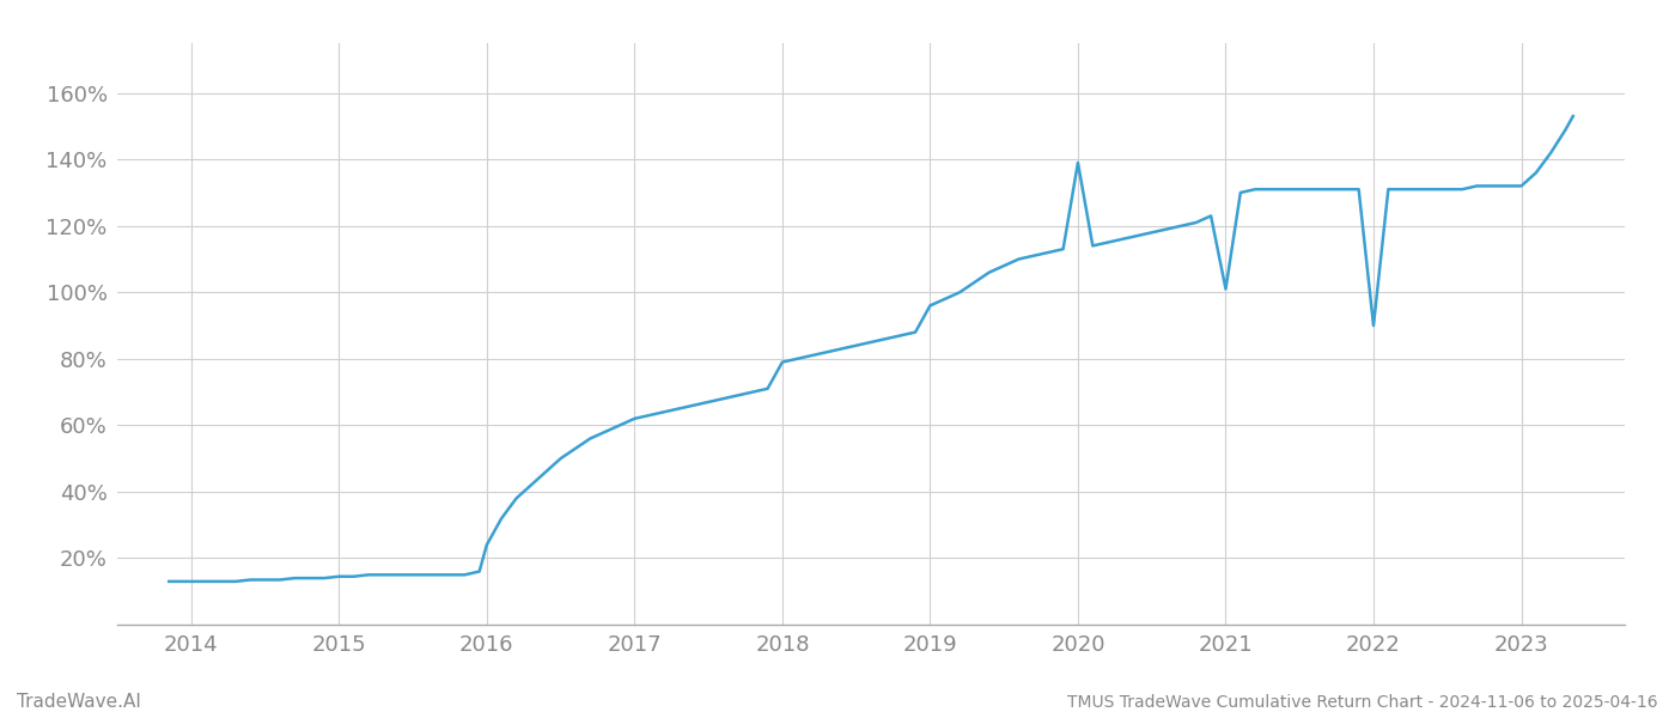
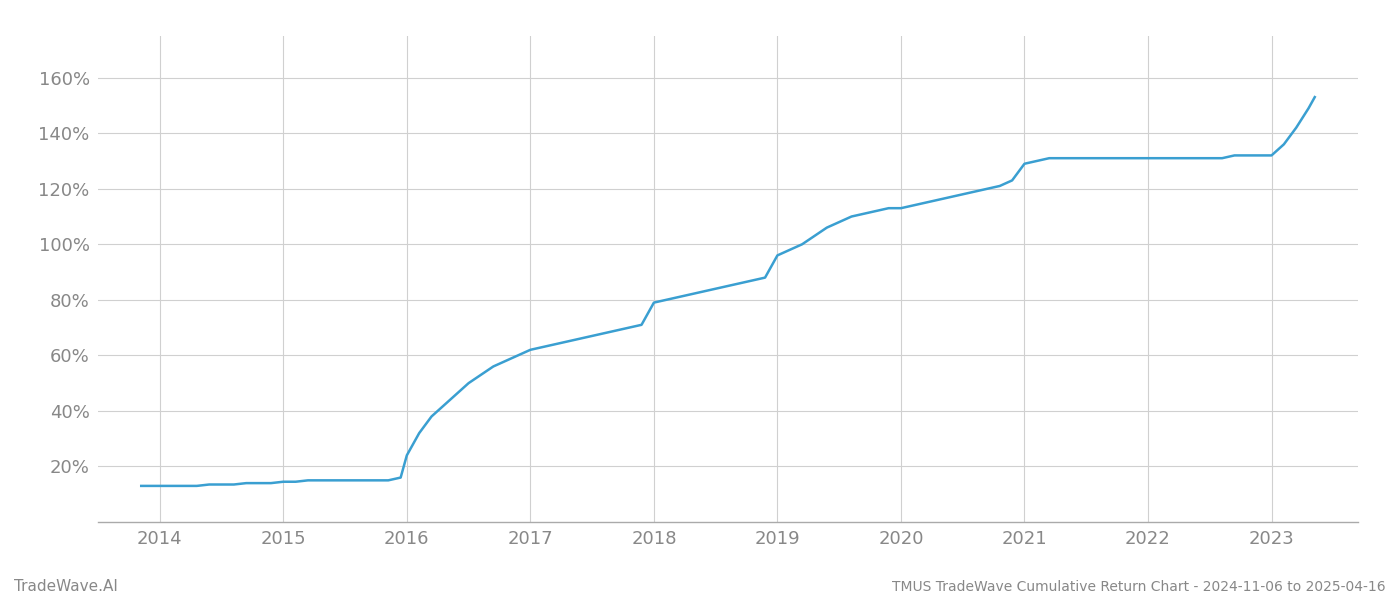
2020: 139.0% -> 113.0%
2021: 101.0% -> 129.0%
2022: 90.0% -> 131.0%
